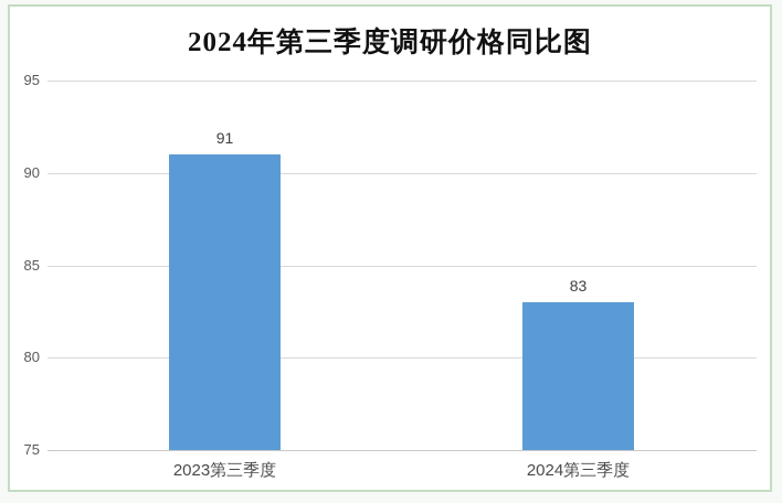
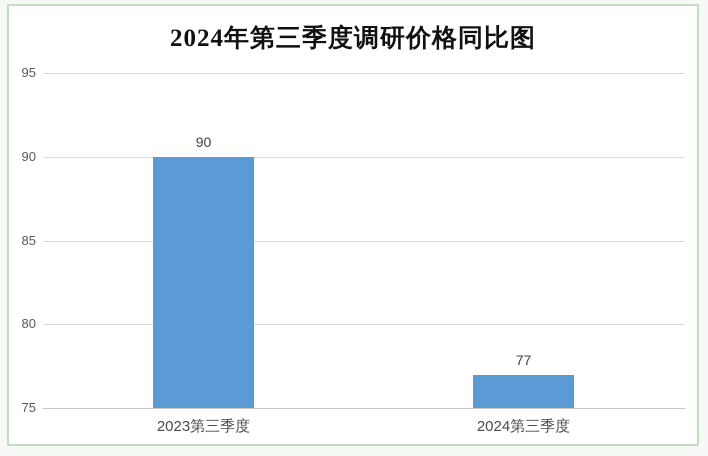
2023第三季度: 91 -> 90
2024第三季度: 83 -> 77
